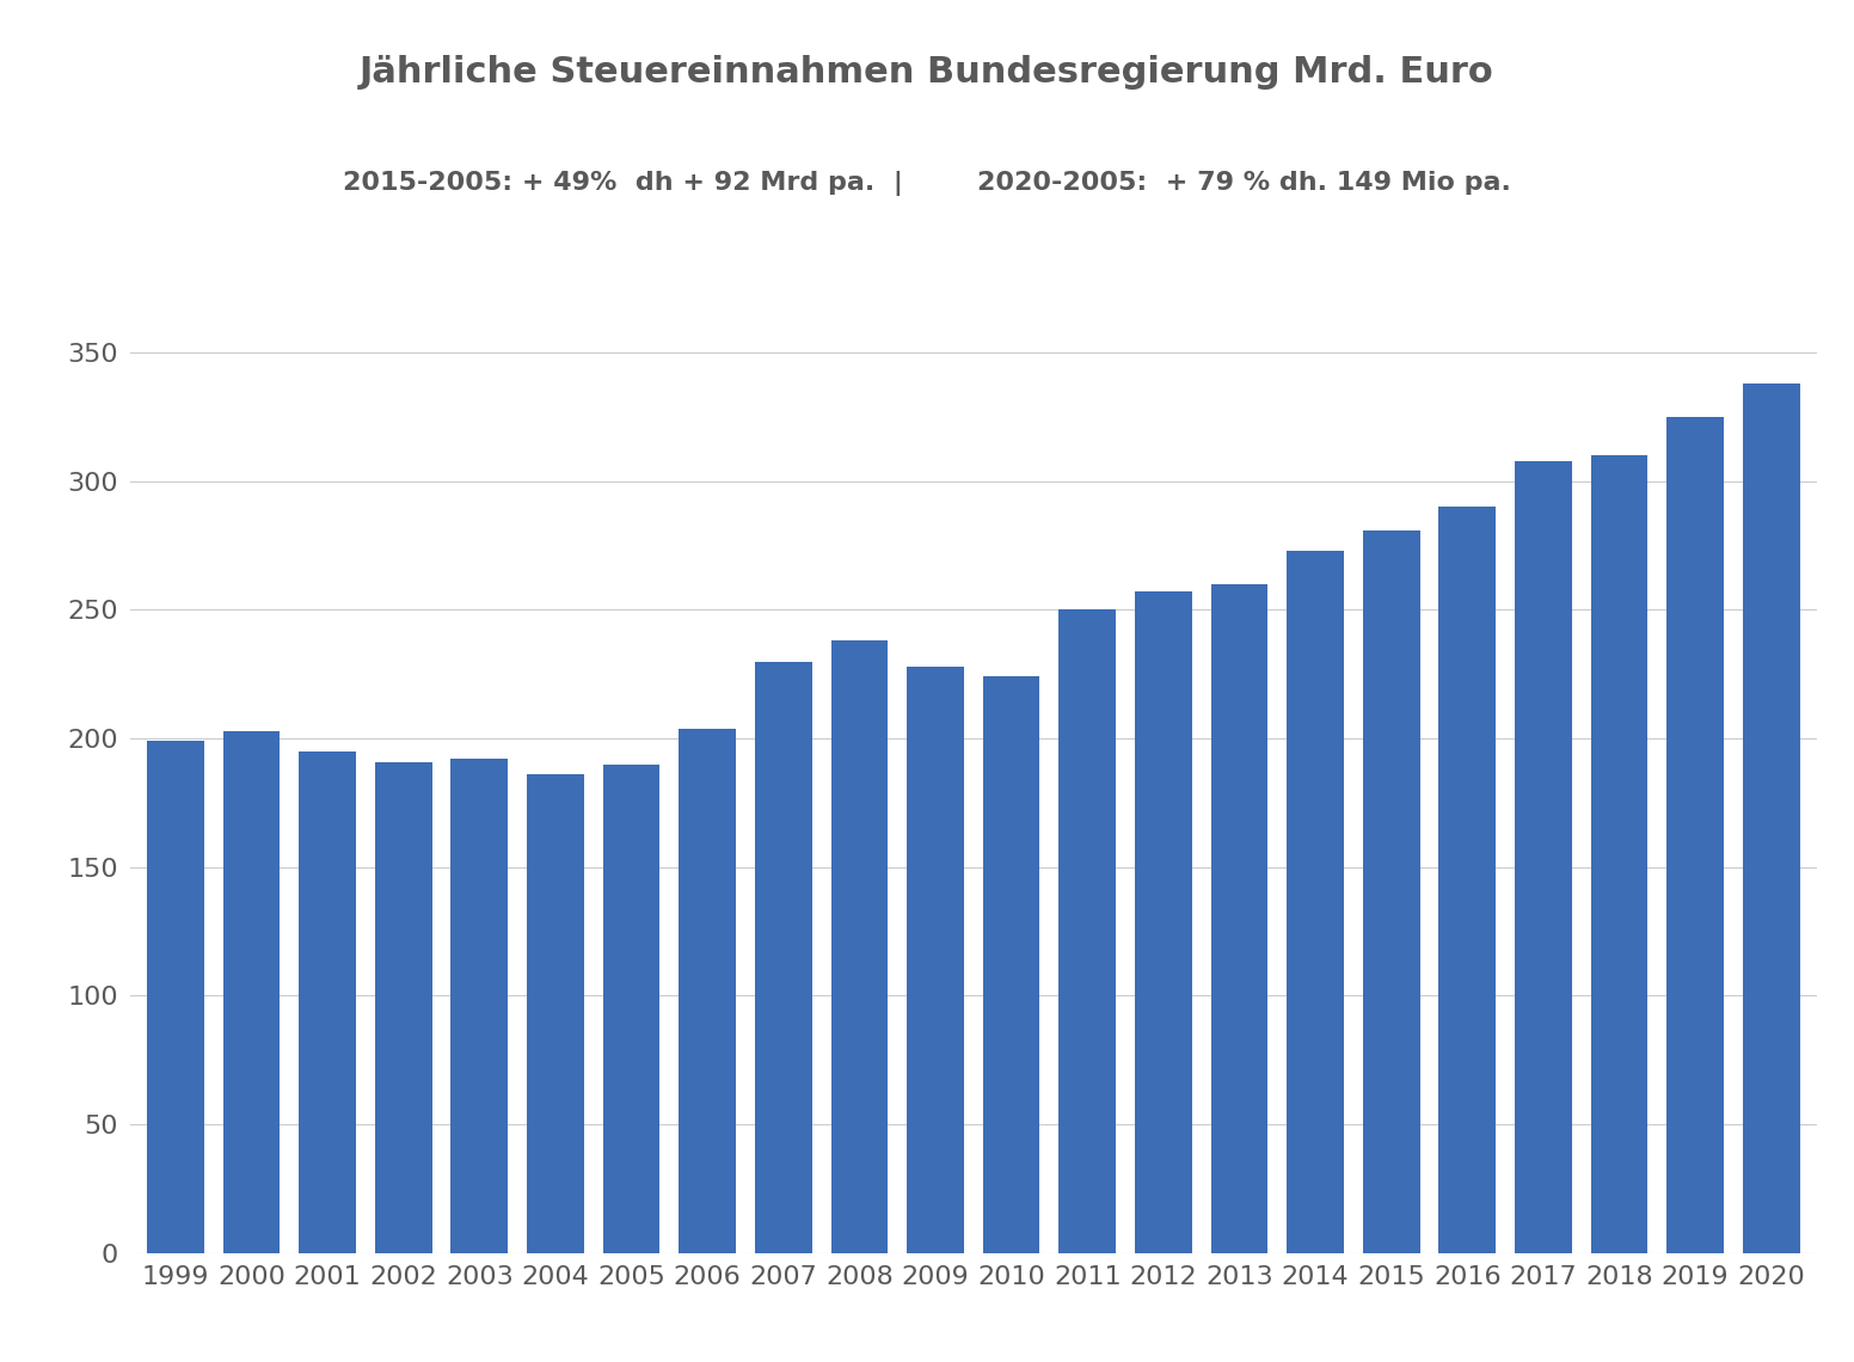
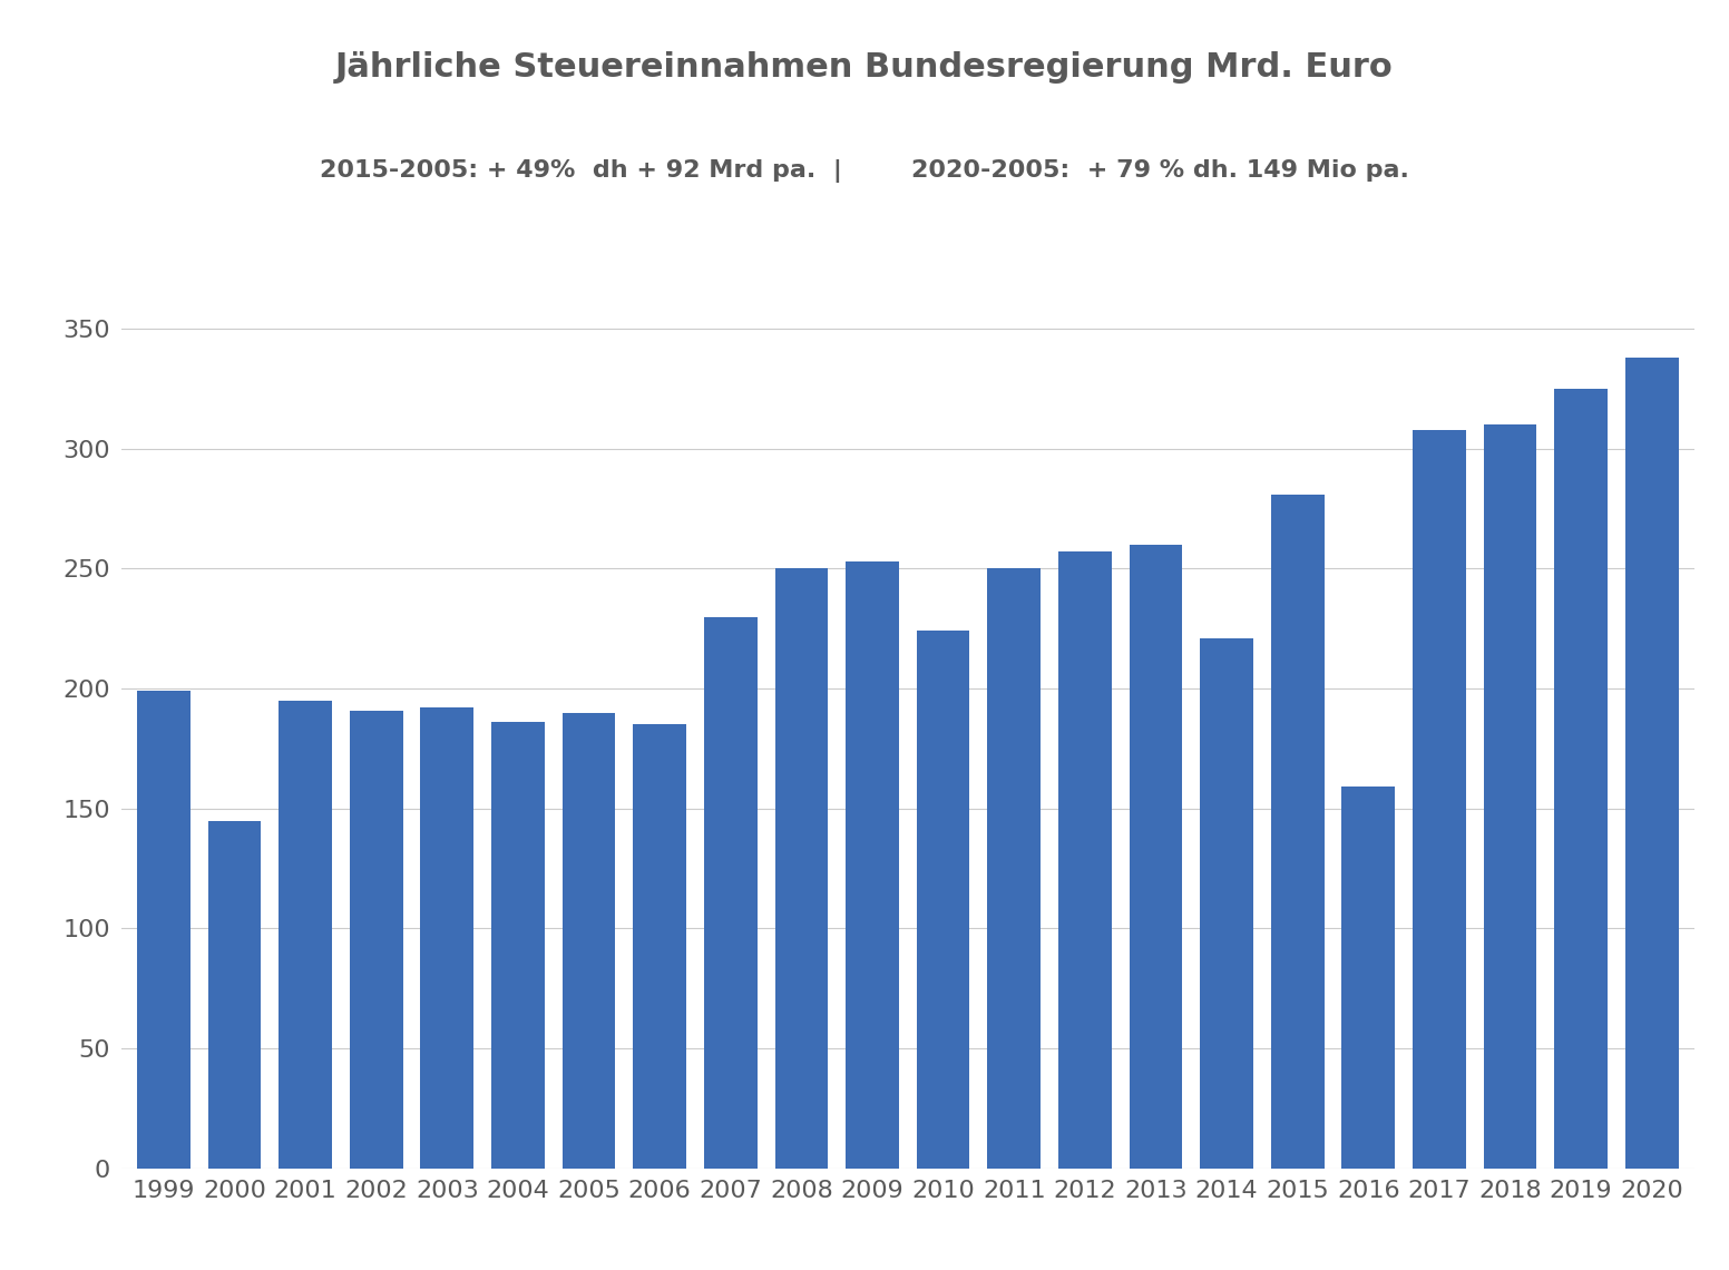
2000: 203 -> 145
2006: 204 -> 185
2008: 238 -> 250
2009: 228 -> 253
2014: 273 -> 221
2016: 290 -> 159
